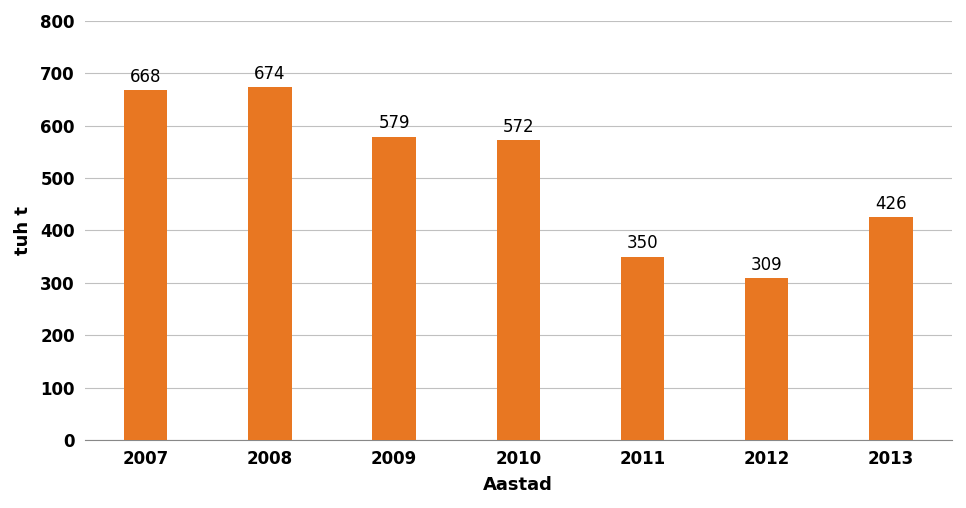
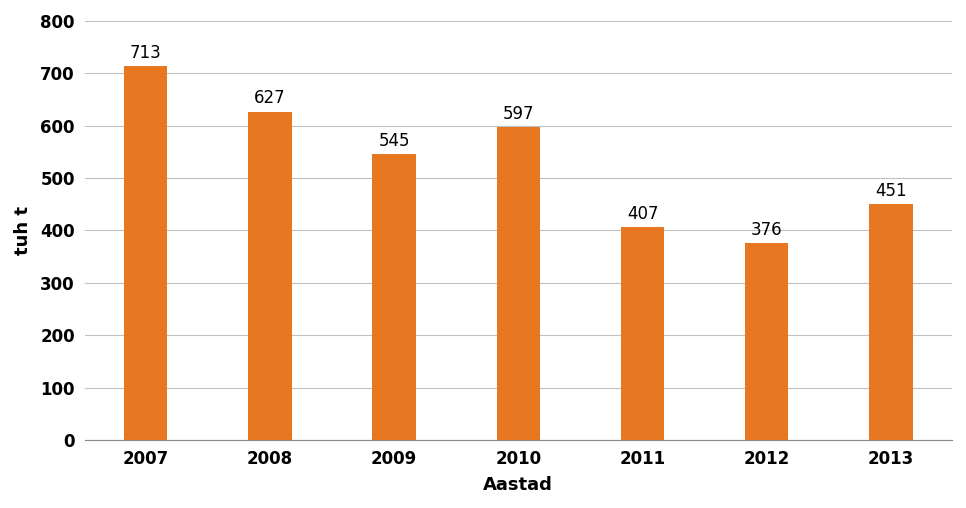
2007: 668 -> 713
2008: 674 -> 627
2009: 579 -> 545
2010: 572 -> 597
2011: 350 -> 407
2012: 309 -> 376
2013: 426 -> 451
